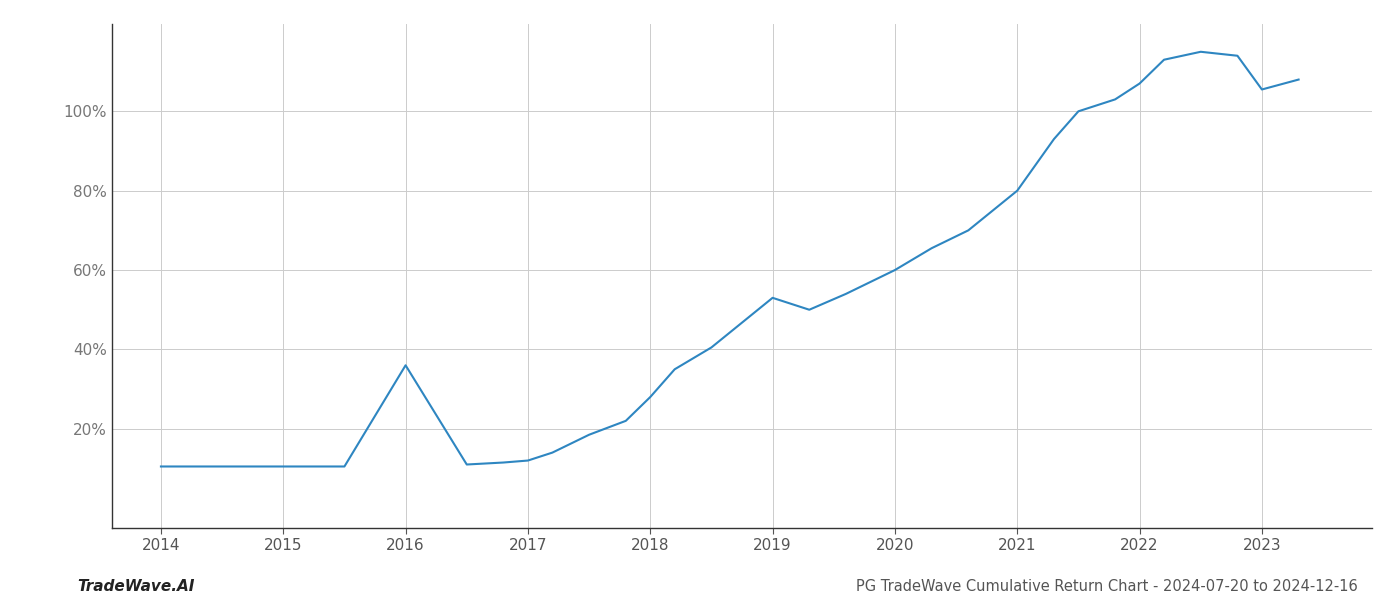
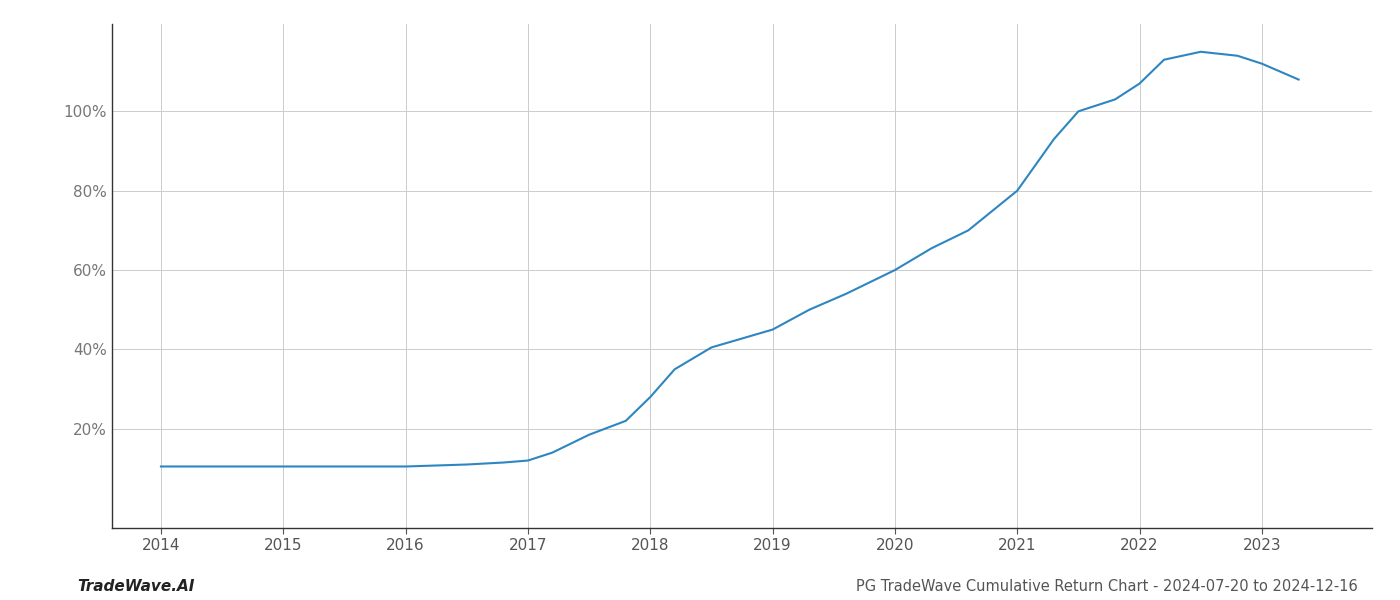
2016: 36.0% -> 10.5%
2019: 53.0% -> 45.0%
2023: 105.5% -> 112.0%
